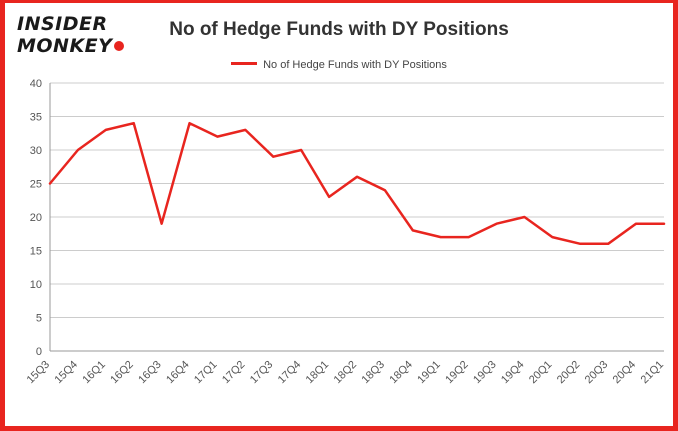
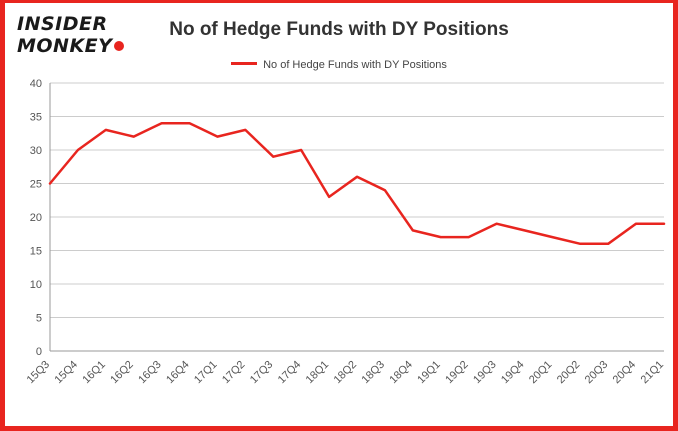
16Q2: 34 -> 32
16Q3: 19 -> 34
19Q4: 20 -> 18
